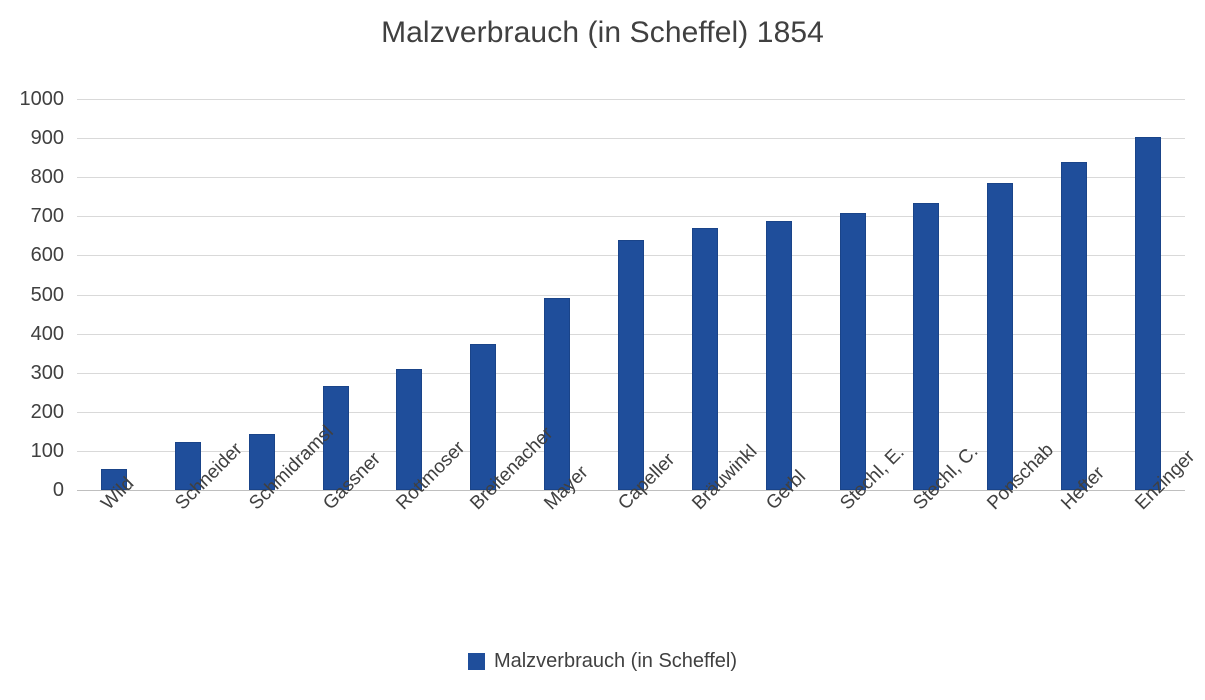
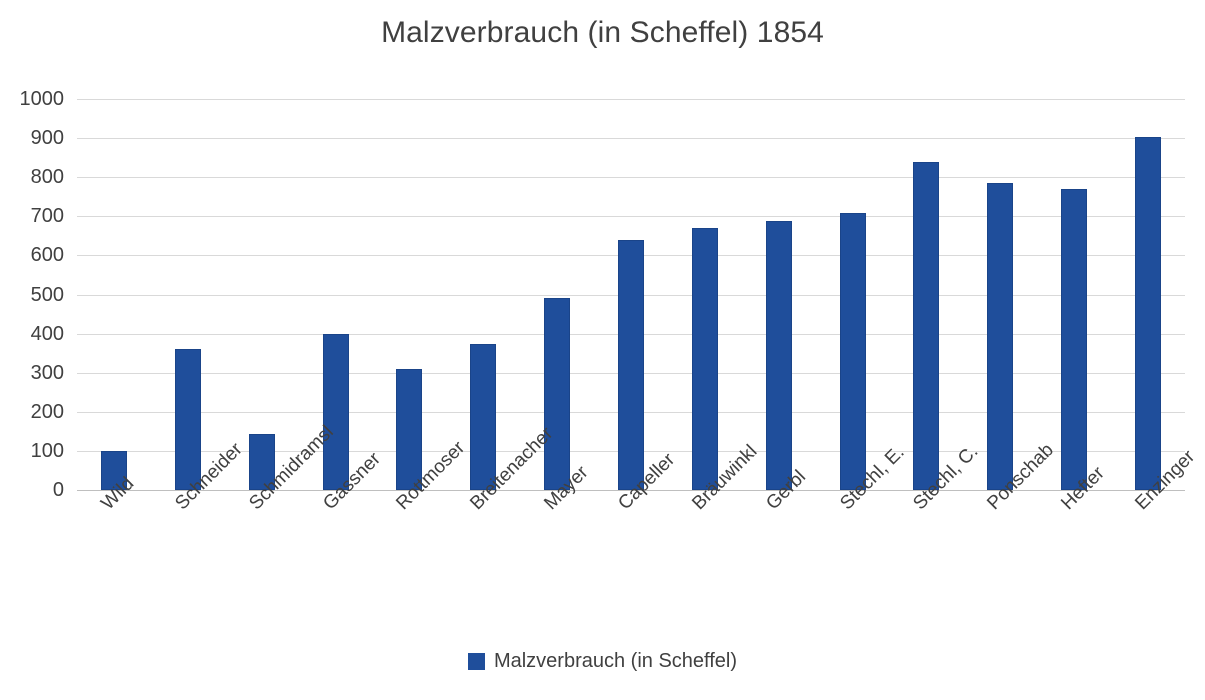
Wild: 50 -> 100
Schneider: 120 -> 360
Gassner: 270 -> 400
Stechl, C.: 740 -> 840
Hefter: 840 -> 770
